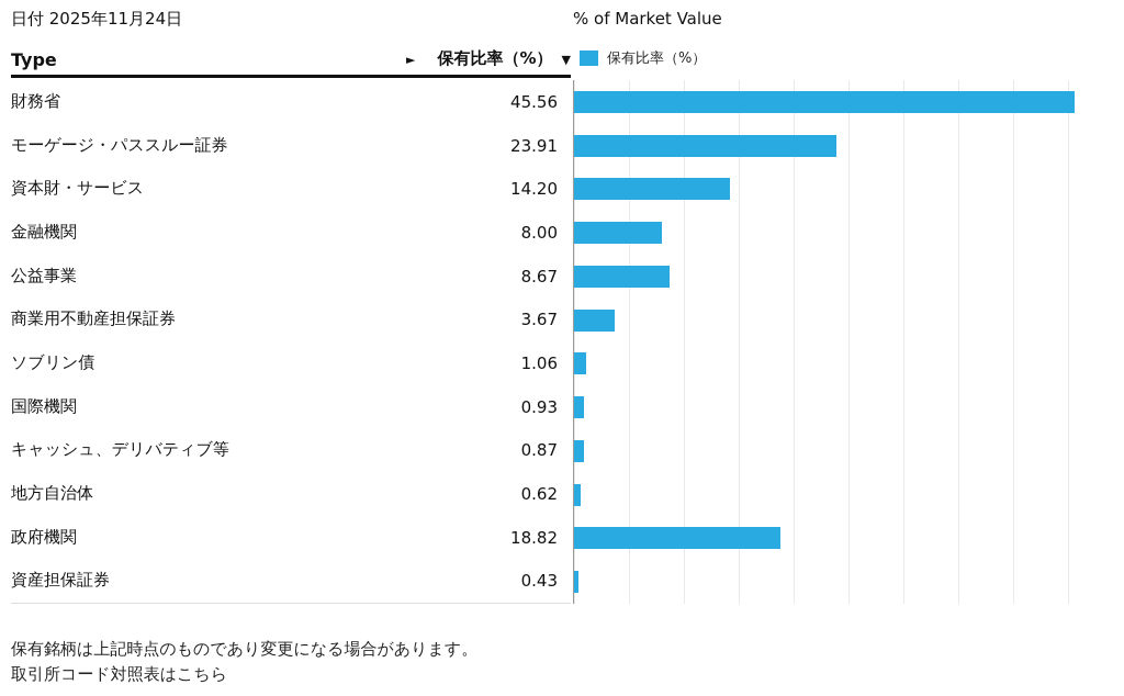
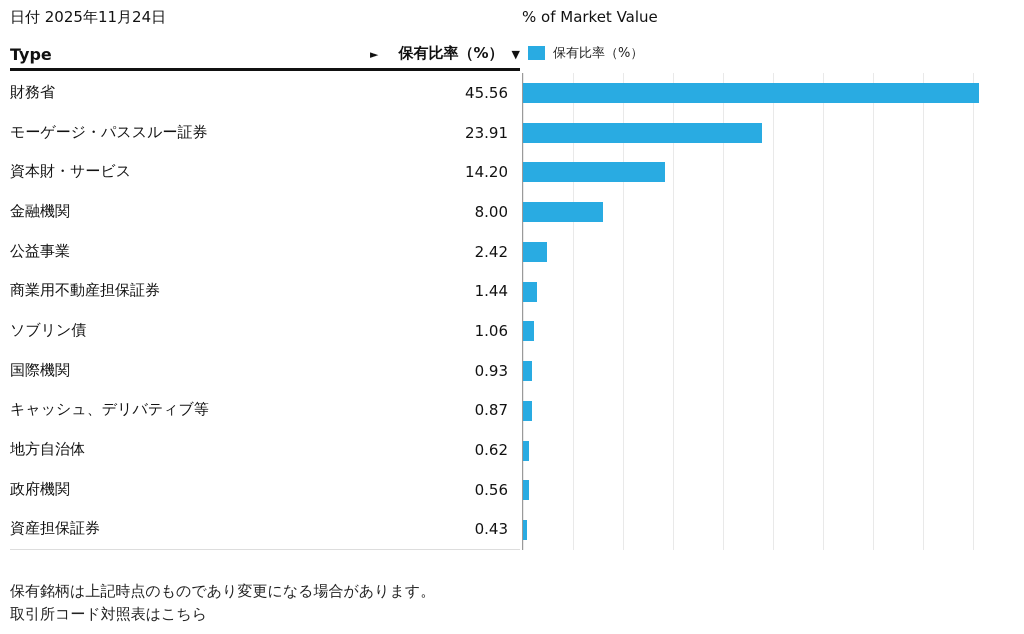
公益事業: 8.67 -> 2.42
商業用不動産担保証券: 3.67 -> 1.44
政府機関: 18.82 -> 0.56
